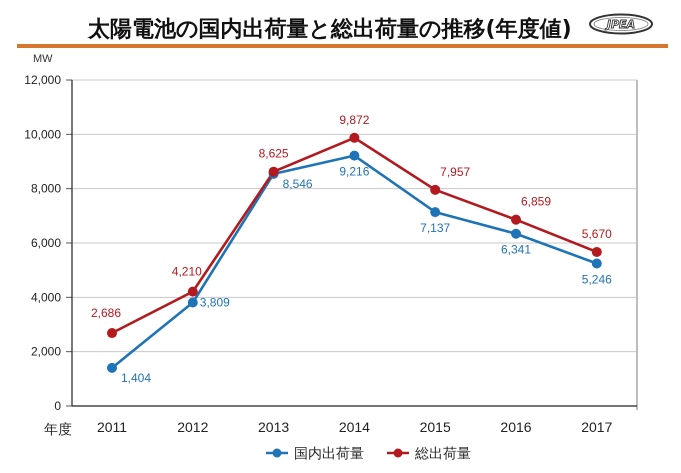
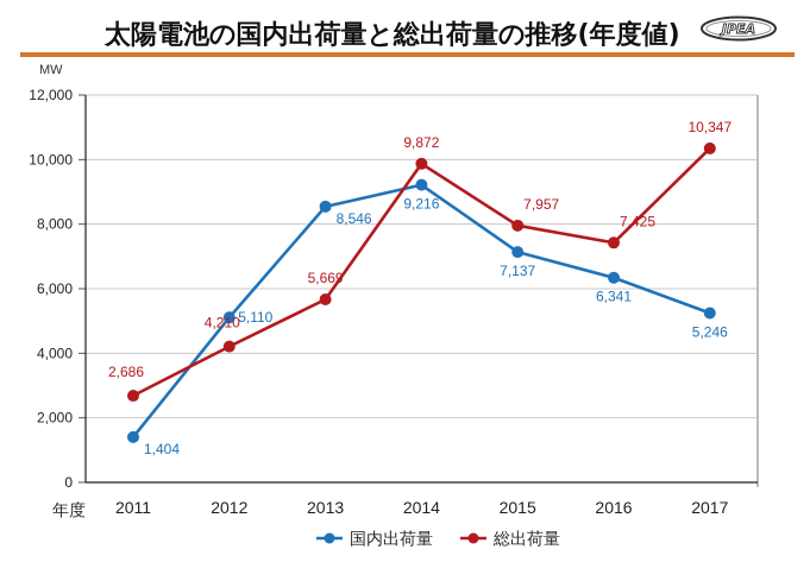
国内出荷量/2012: 3,809 -> 5,110
総出荷量/2013: 8,625 -> 5,669
総出荷量/2016: 6,859 -> 7,425
総出荷量/2017: 5,670 -> 10,347
